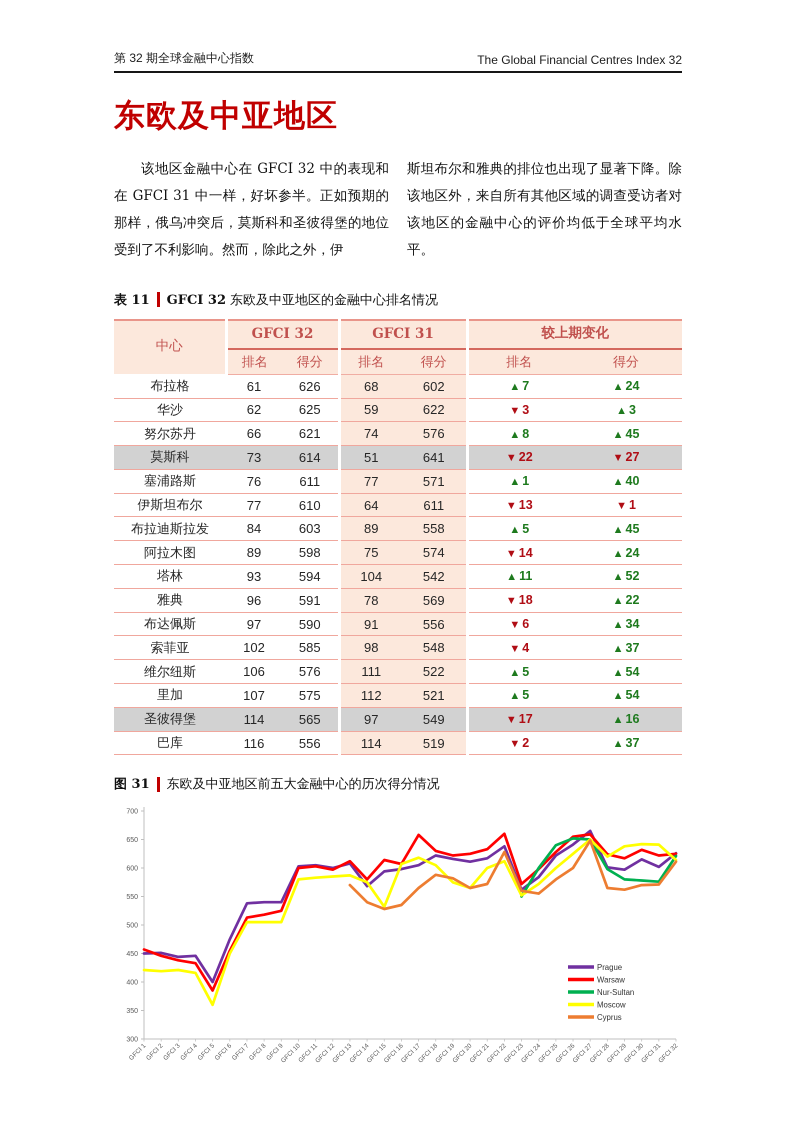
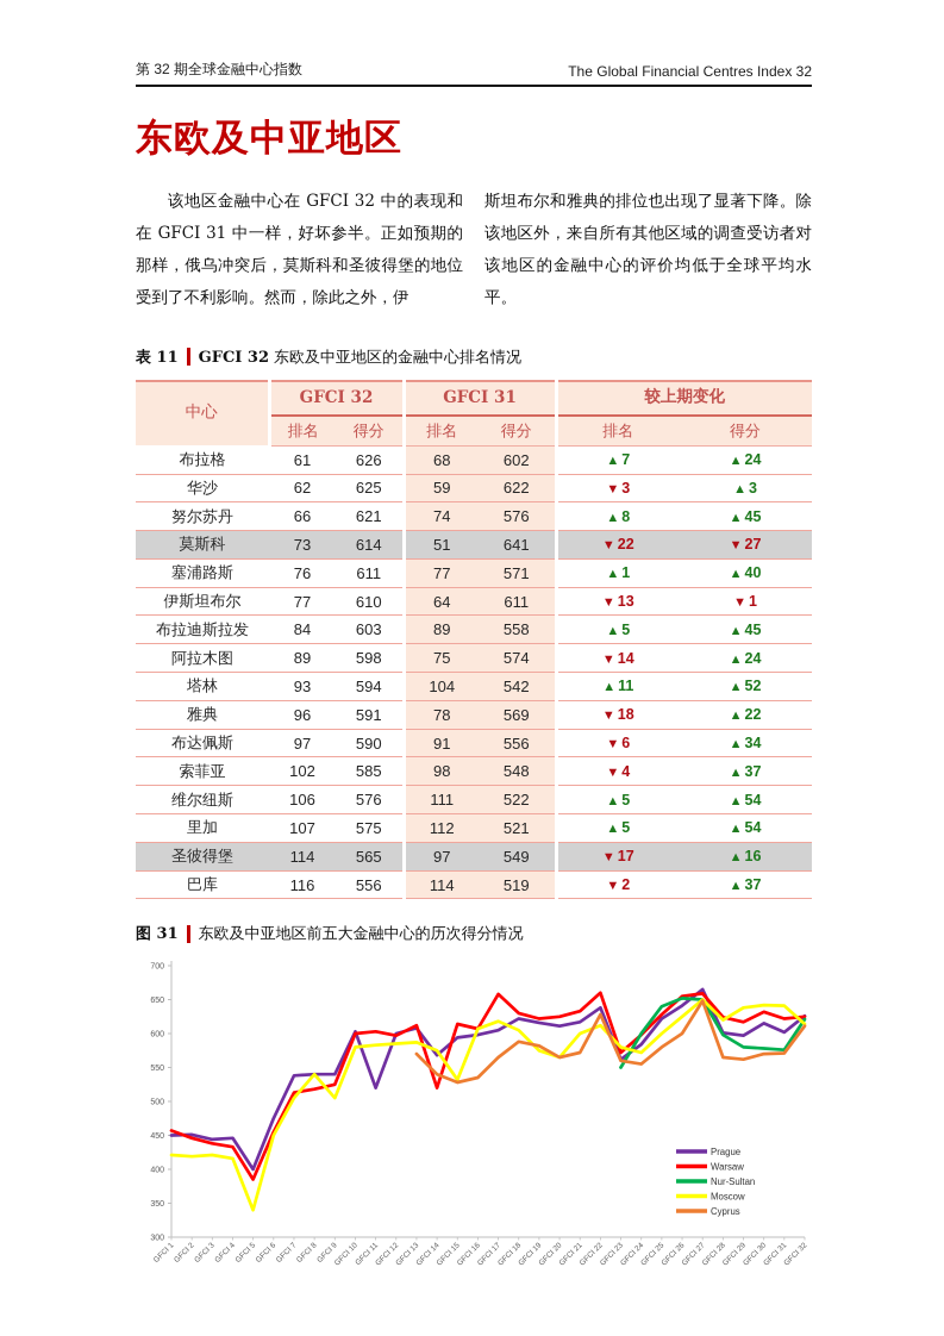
Moscow/GFCI 5: 360 -> 340
Moscow/GFCI 8: 500 -> 540
Prague/GFCI 11: 600 -> 520
Warsaw/GFCI 14: 580 -> 520
Moscow/GFCI 23: 550 -> 580
